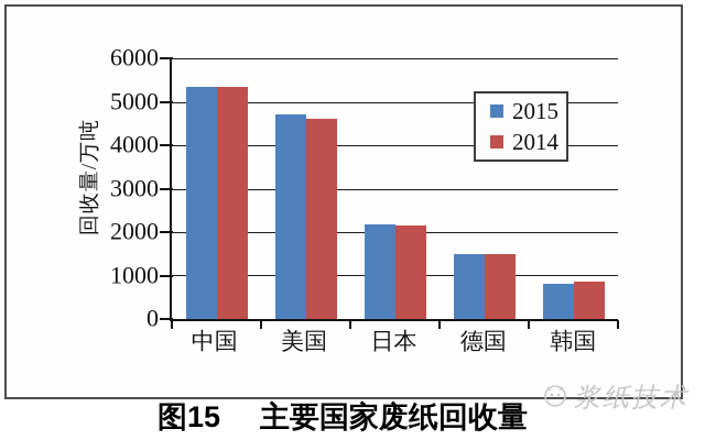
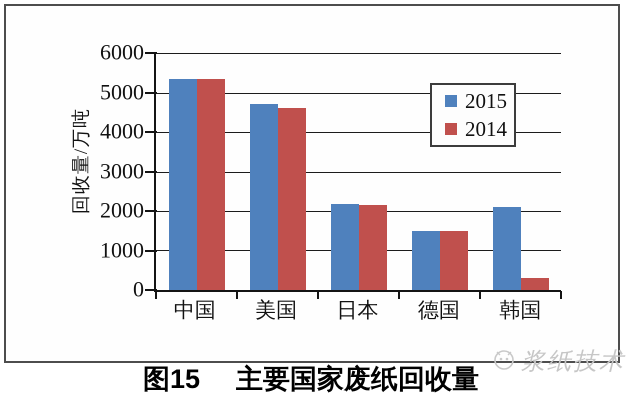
2015/韩国: 800 -> 2100
2014/韩国: 800 -> 300
